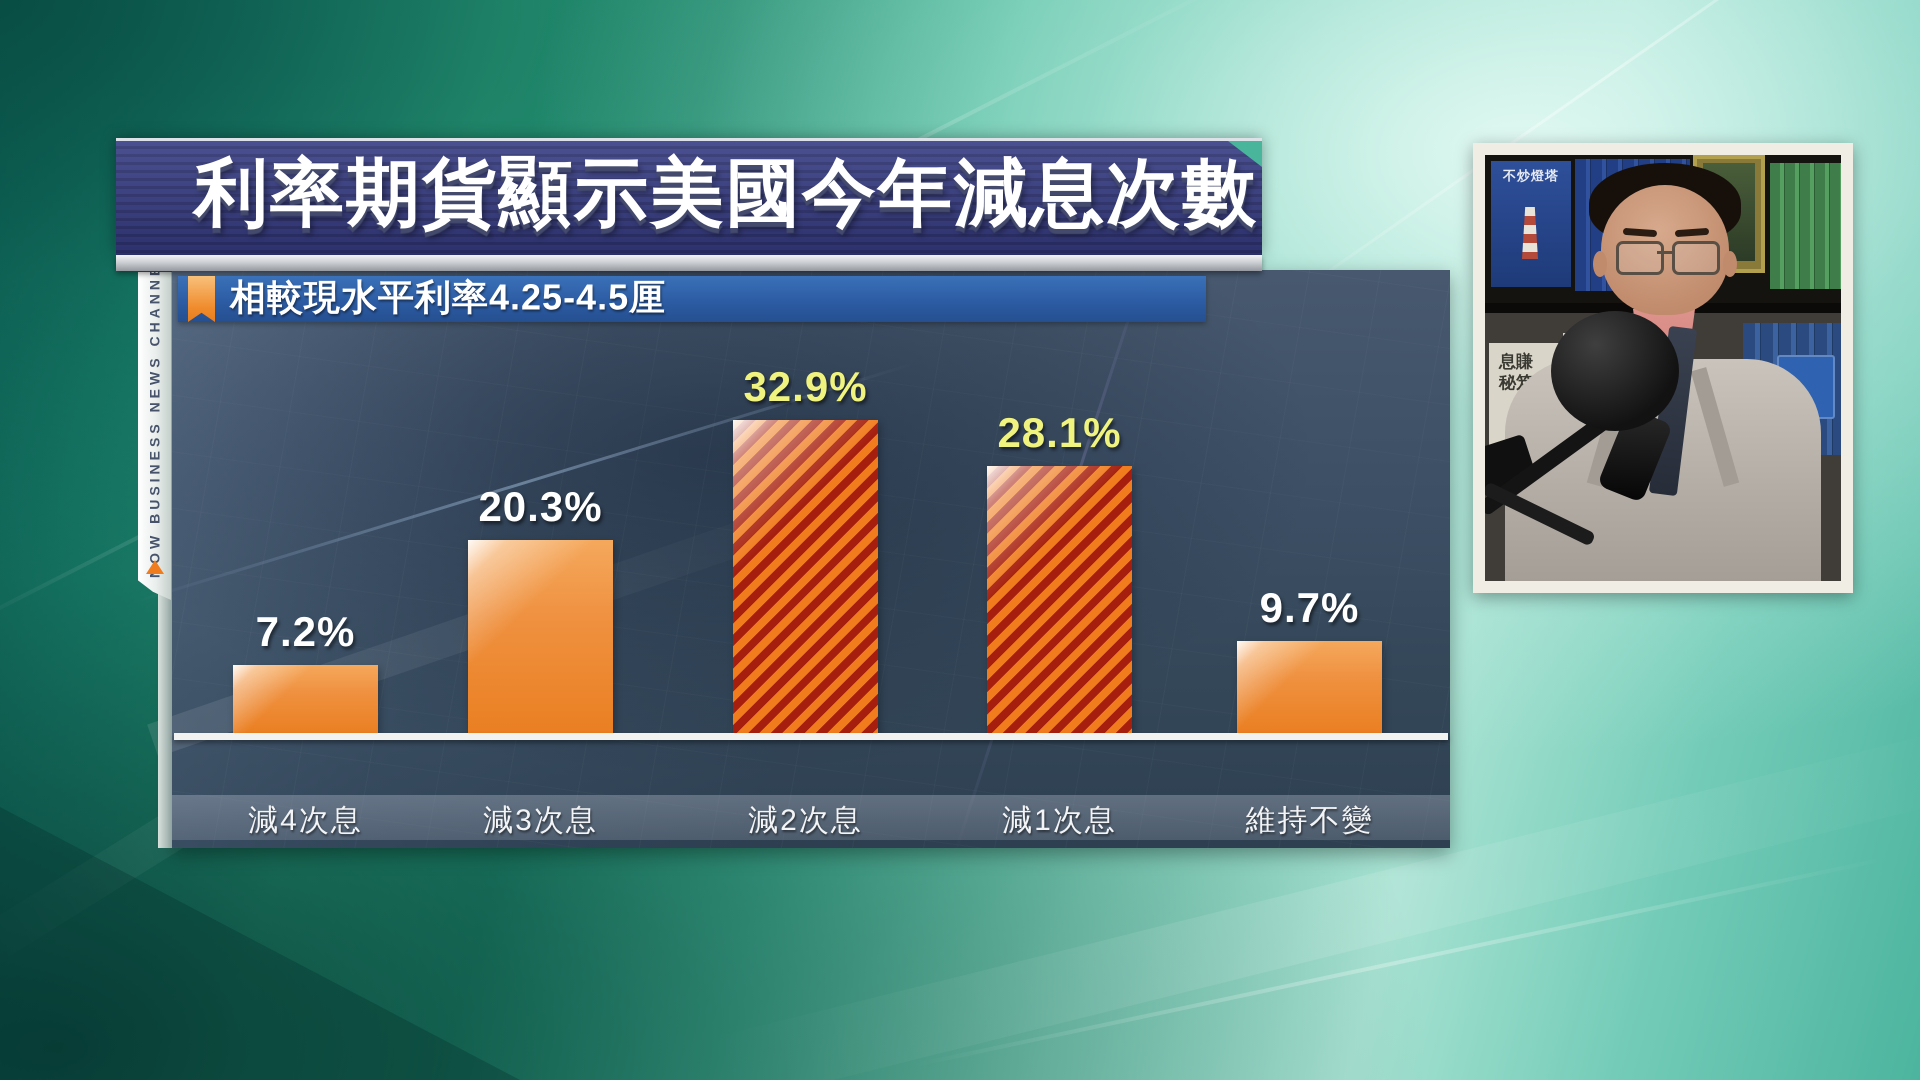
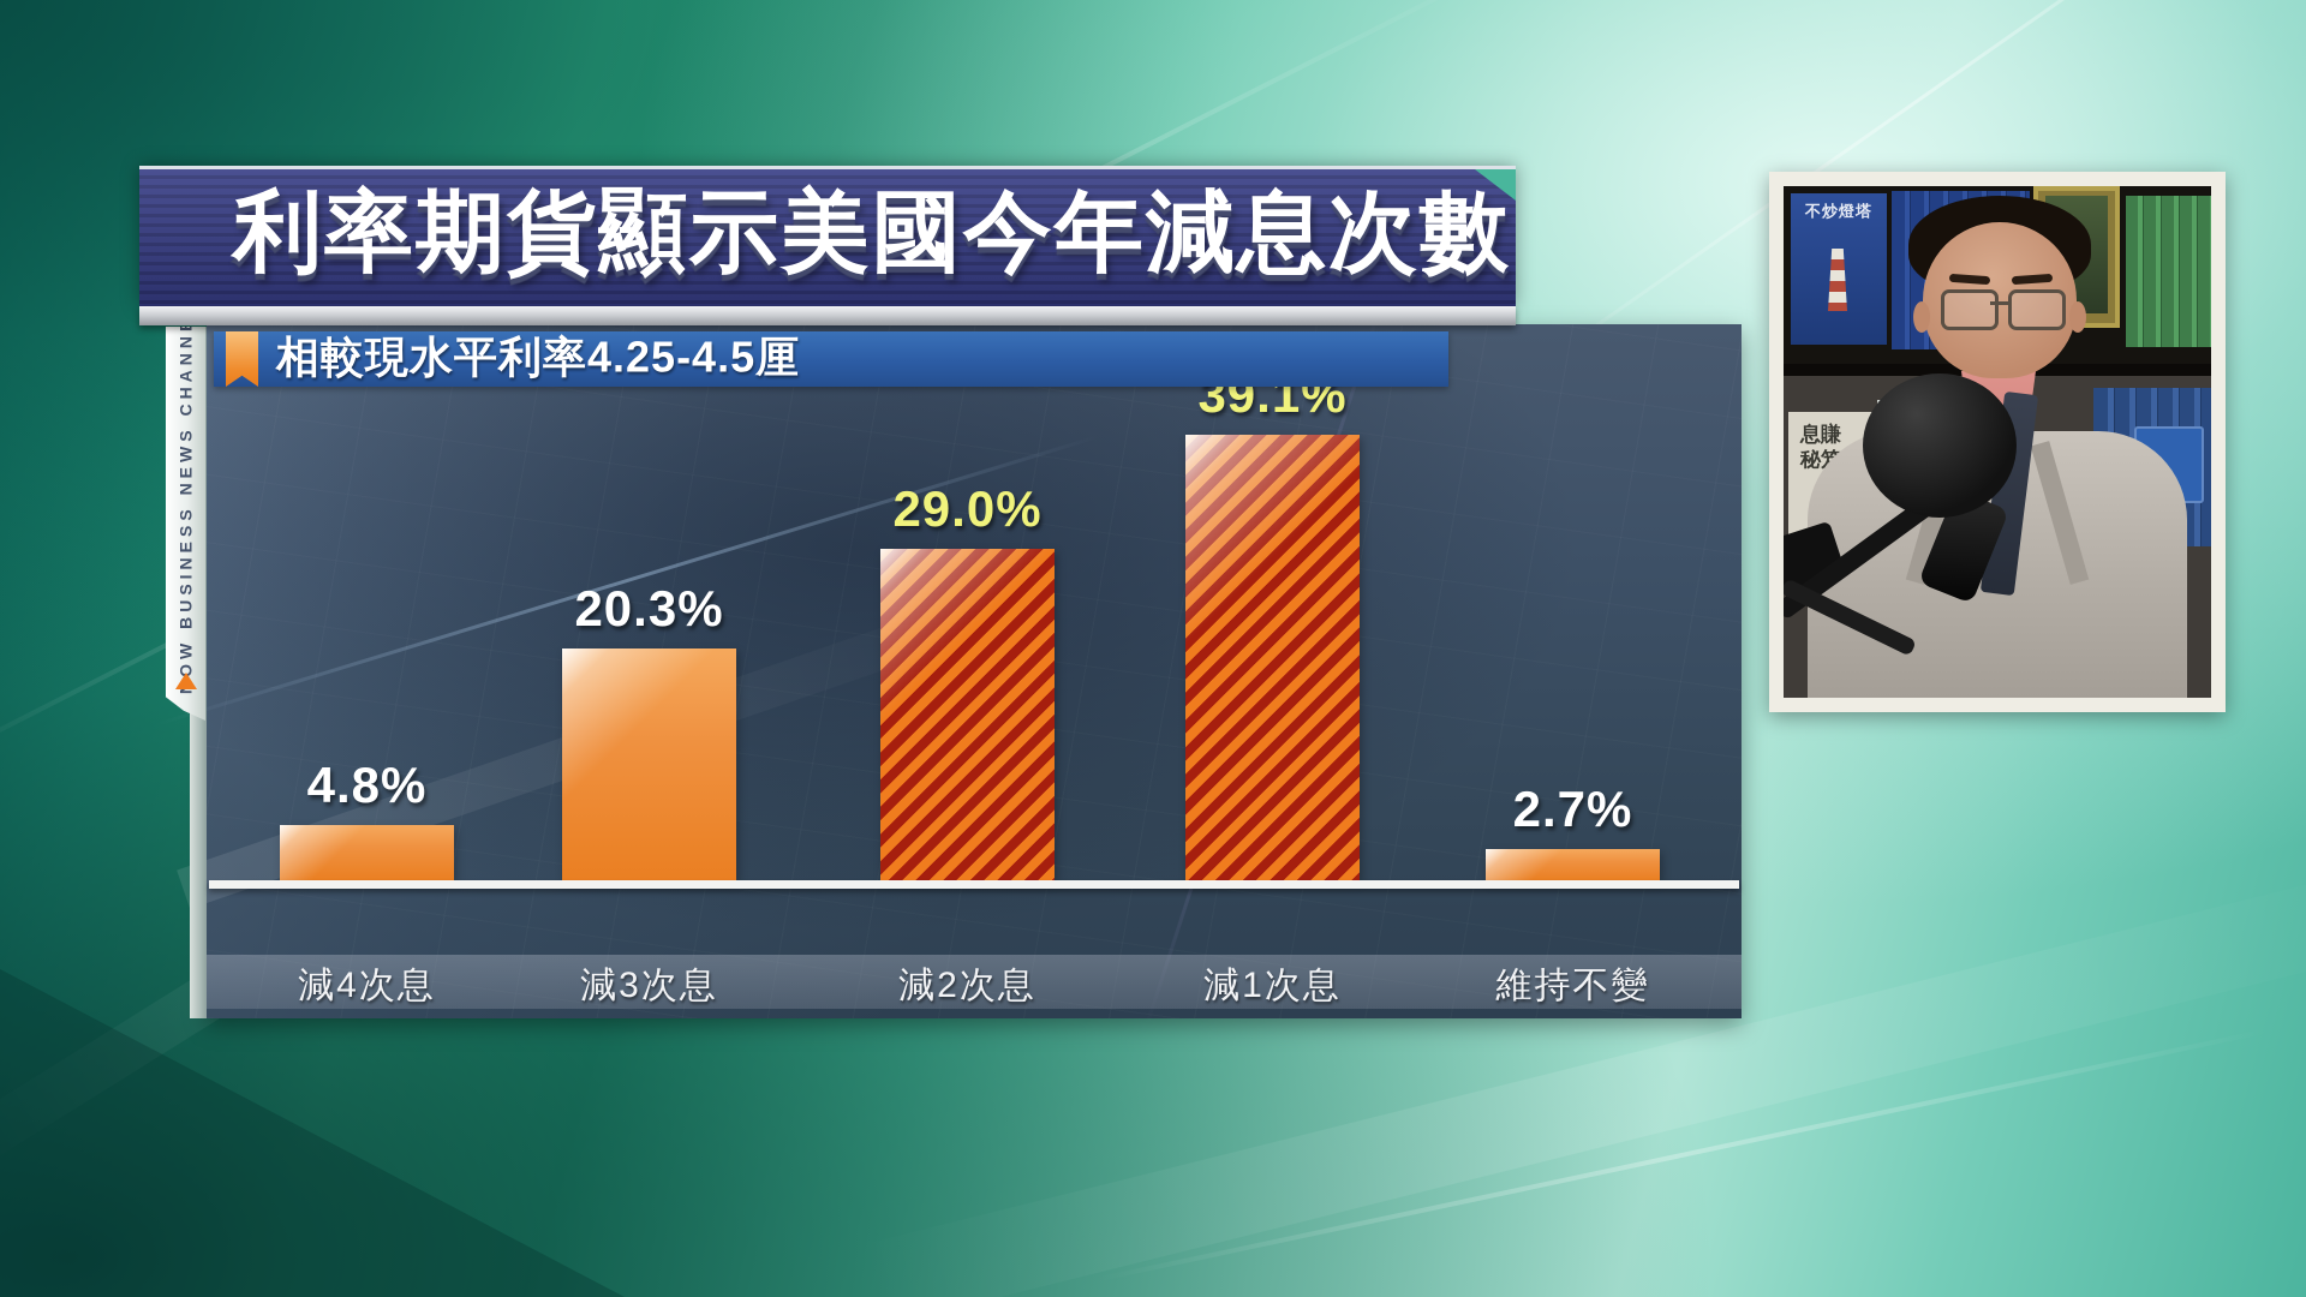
減4次息: 7.2% -> 4.8%
減2次息: 32.9% -> 29.0%
減1次息: 28.1% -> 39.1%
維持不變: 9.7% -> 2.7%
